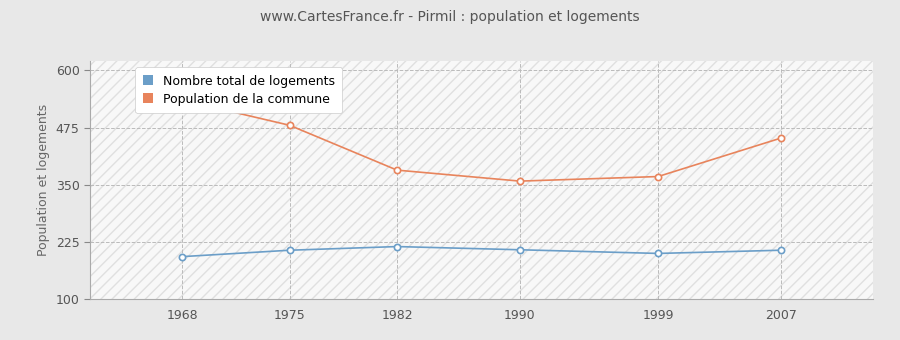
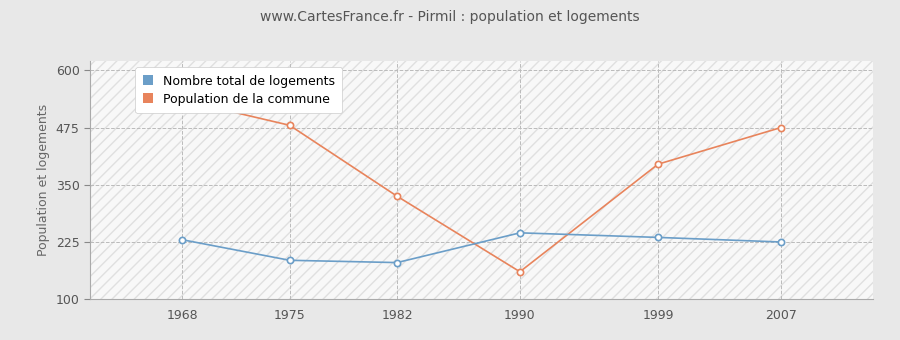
Nombre total de logements/1968: 193 -> 230
Nombre total de logements/1975: 207 -> 185
Nombre total de logements/1982: 215 -> 180
Population de la commune/1982: 382 -> 325
Nombre total de logements/1990: 208 -> 245
Population de la commune/1990: 358 -> 160
Nombre total de logements/1999: 200 -> 235
Population de la commune/1999: 368 -> 395
Nombre total de logements/2007: 207 -> 225
Population de la commune/2007: 452 -> 475
